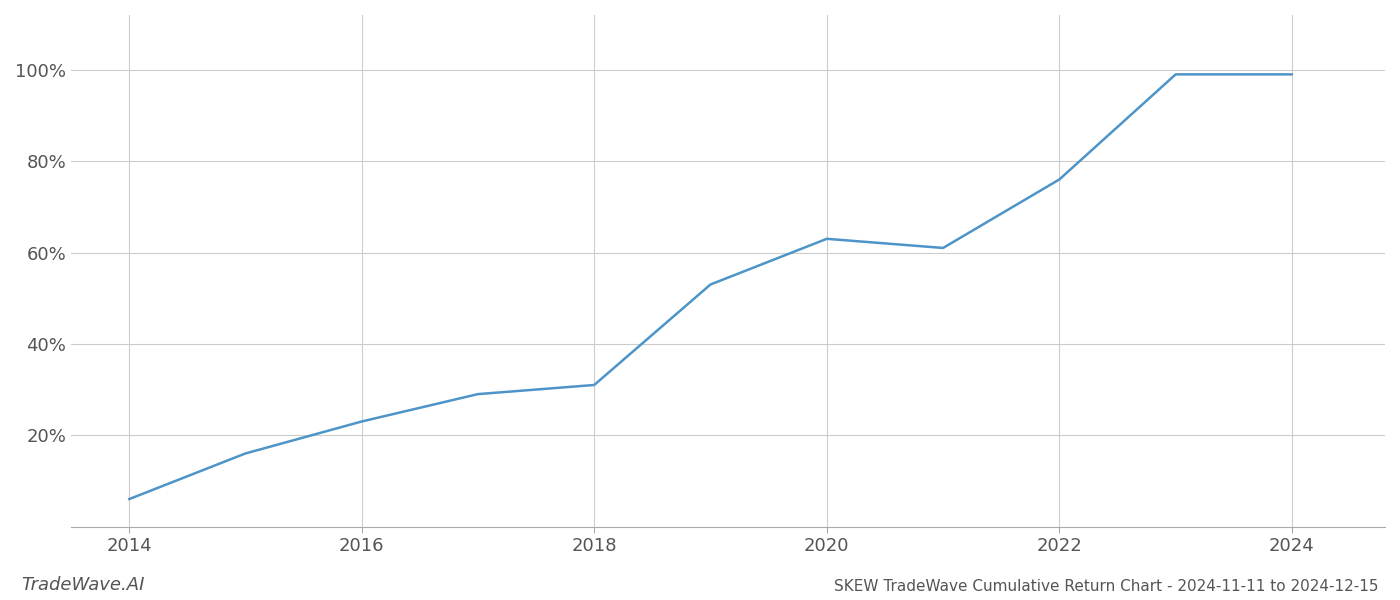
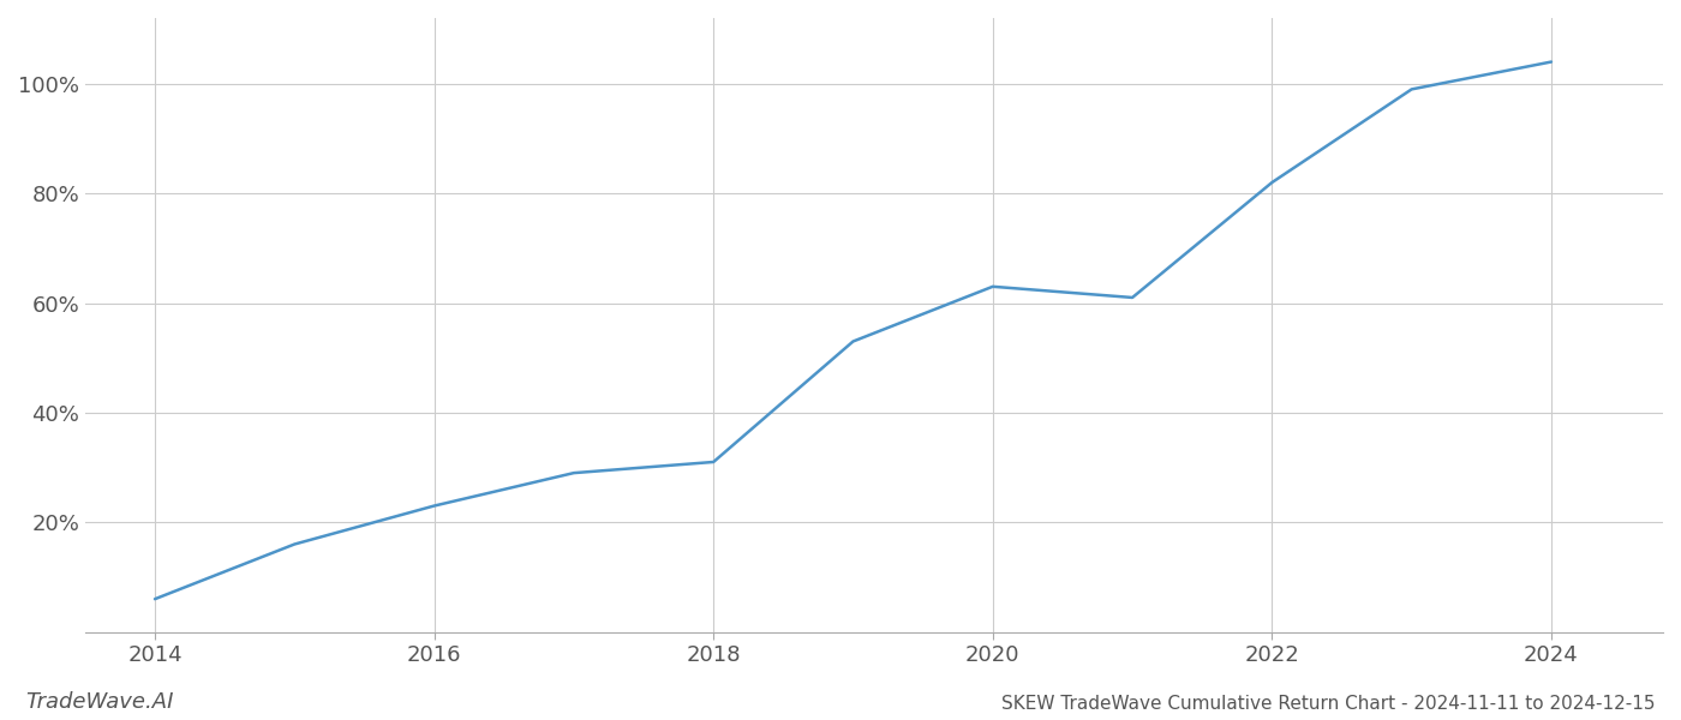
2022: 76% -> 82%
2024: 99% -> 104%
